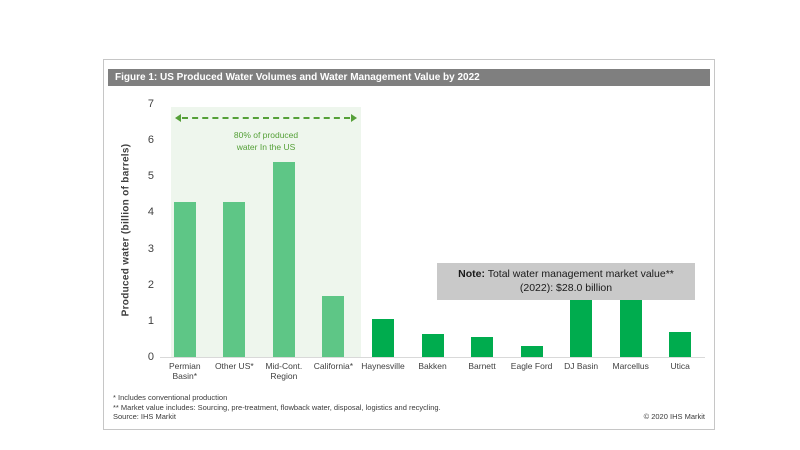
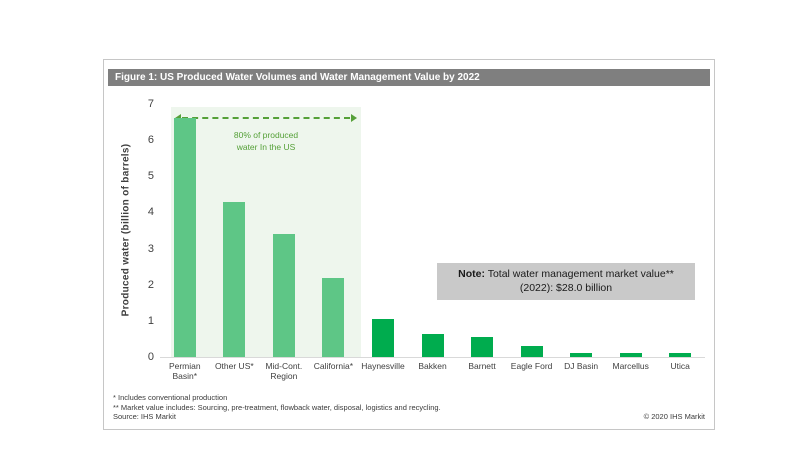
Permian Basin*: 4.3 -> 6.6
Mid-Cont. Region: 5.4 -> 3.4
California*: 1.7 -> 2.2
DJ Basin: 1.7 -> 0.1
Marcellus: 1.8 -> 0.1
Utica: 0.7 -> 0.1
